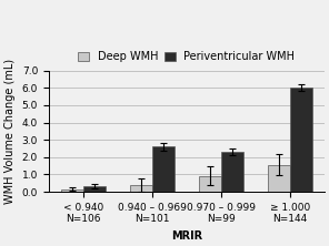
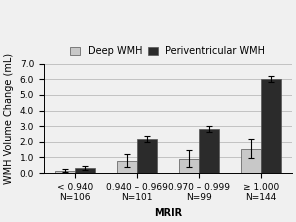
Deep WMH/0.940 – 0.969 N=101: 0.4 -> 0.8
Periventricular WMH/0.940 – 0.969 N=101: 2.6 -> 2.2
Periventricular WMH/0.970 – 0.999 N=99: 2.3 -> 2.8
